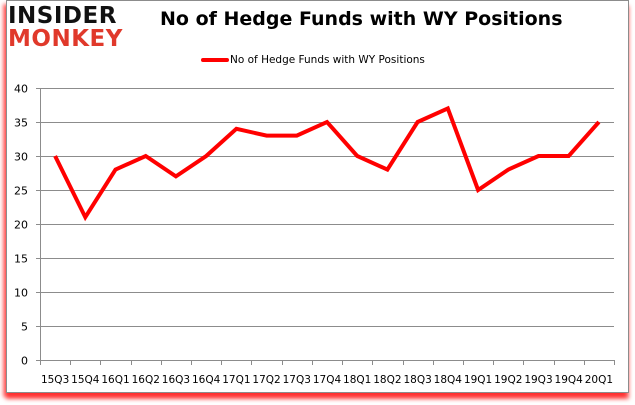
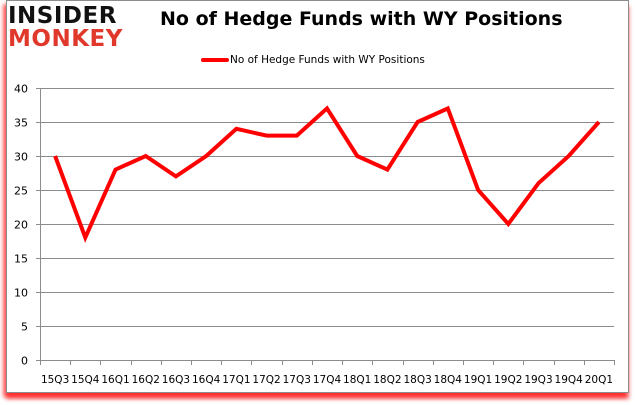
15Q4: 21 -> 18
17Q4: 35 -> 37
19Q2: 28 -> 20
19Q3: 30 -> 26
